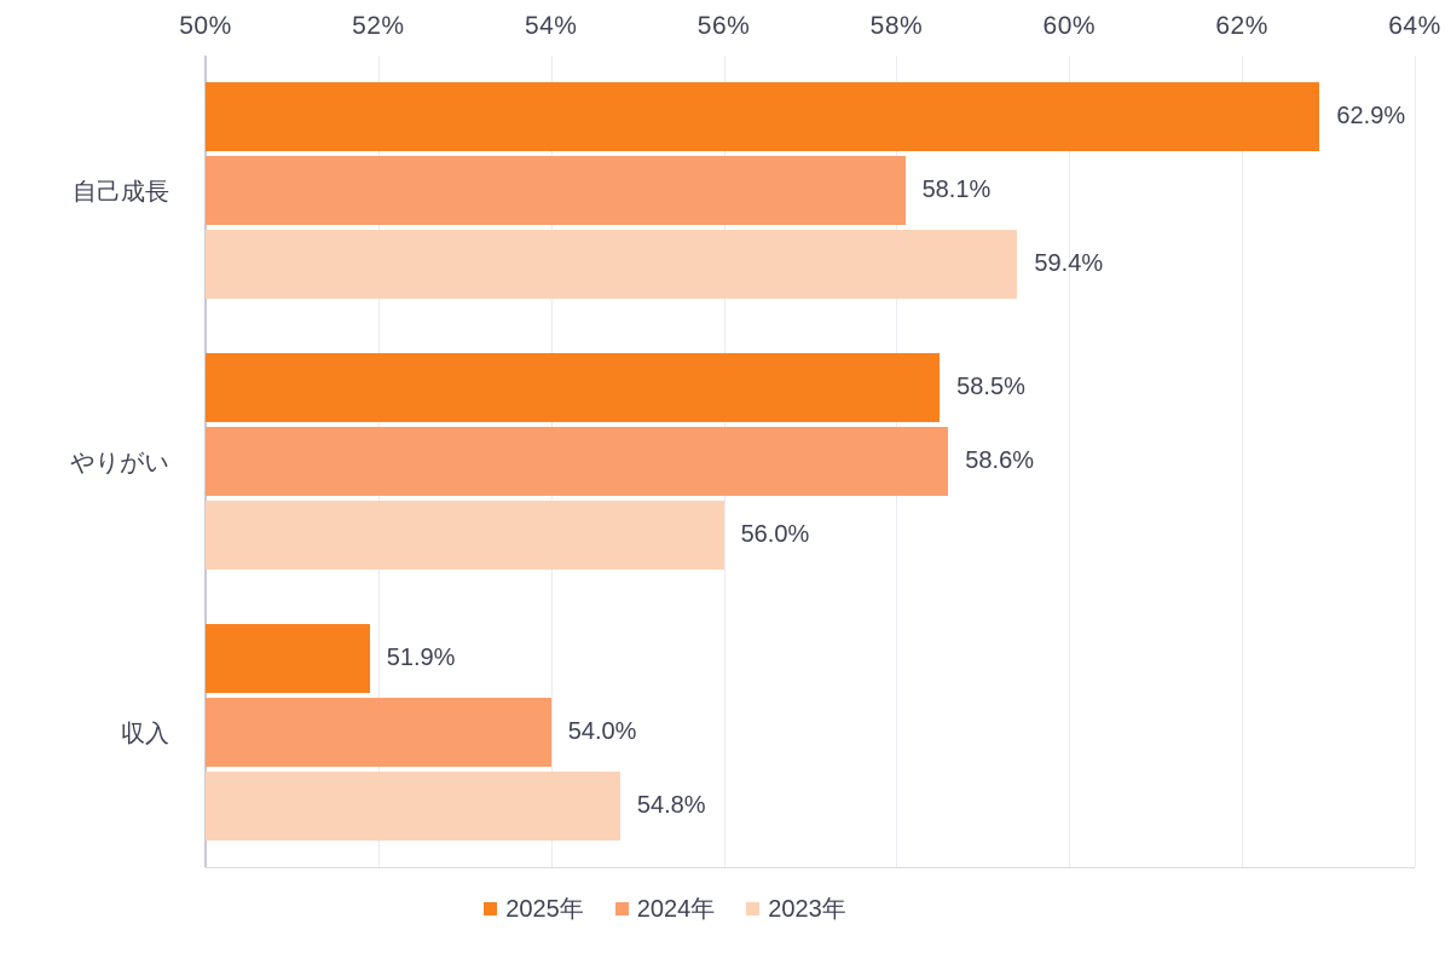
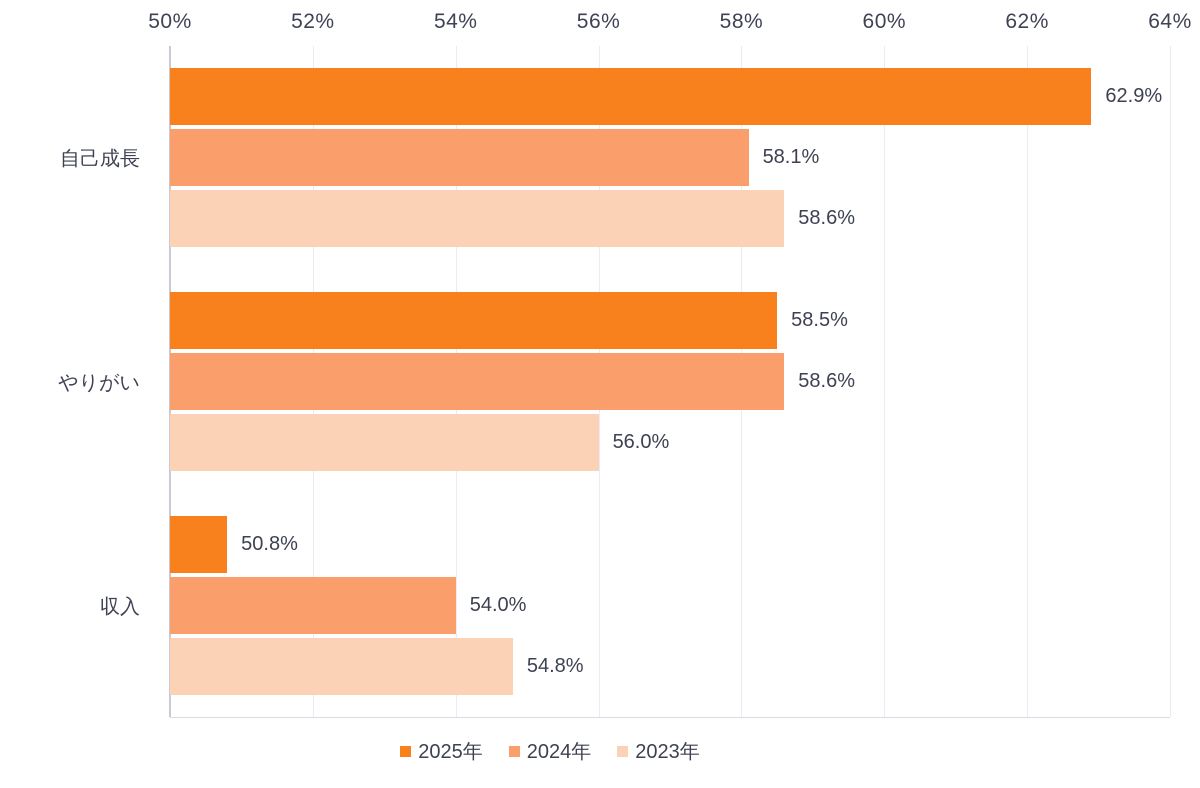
2023年/自己成長: 59.4% -> 58.6%
2025年/収入: 51.9% -> 50.8%
